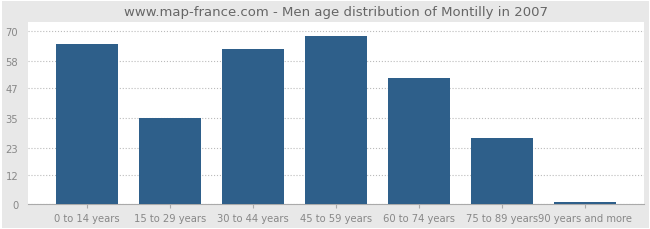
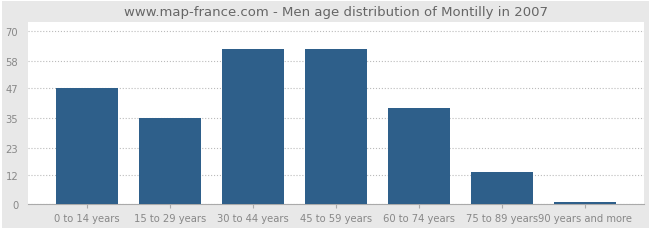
0 to 14 years: 65 -> 47
45 to 59 years: 68 -> 63
60 to 74 years: 51 -> 39
75 to 89 years: 27 -> 13
